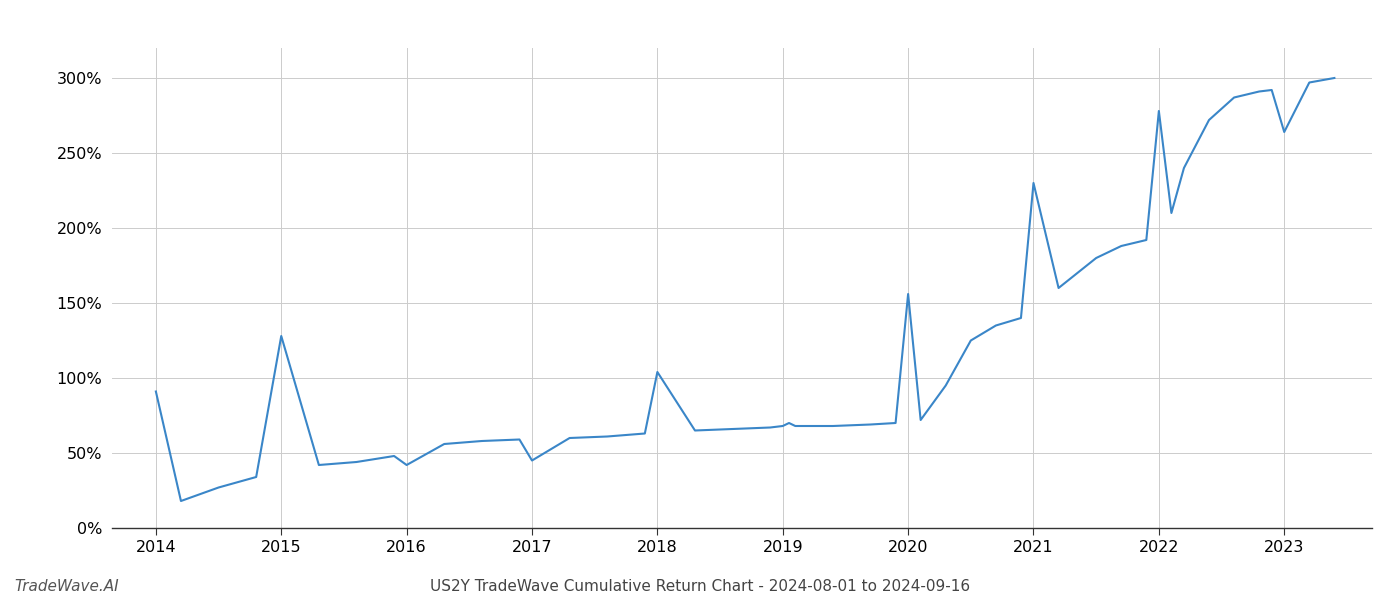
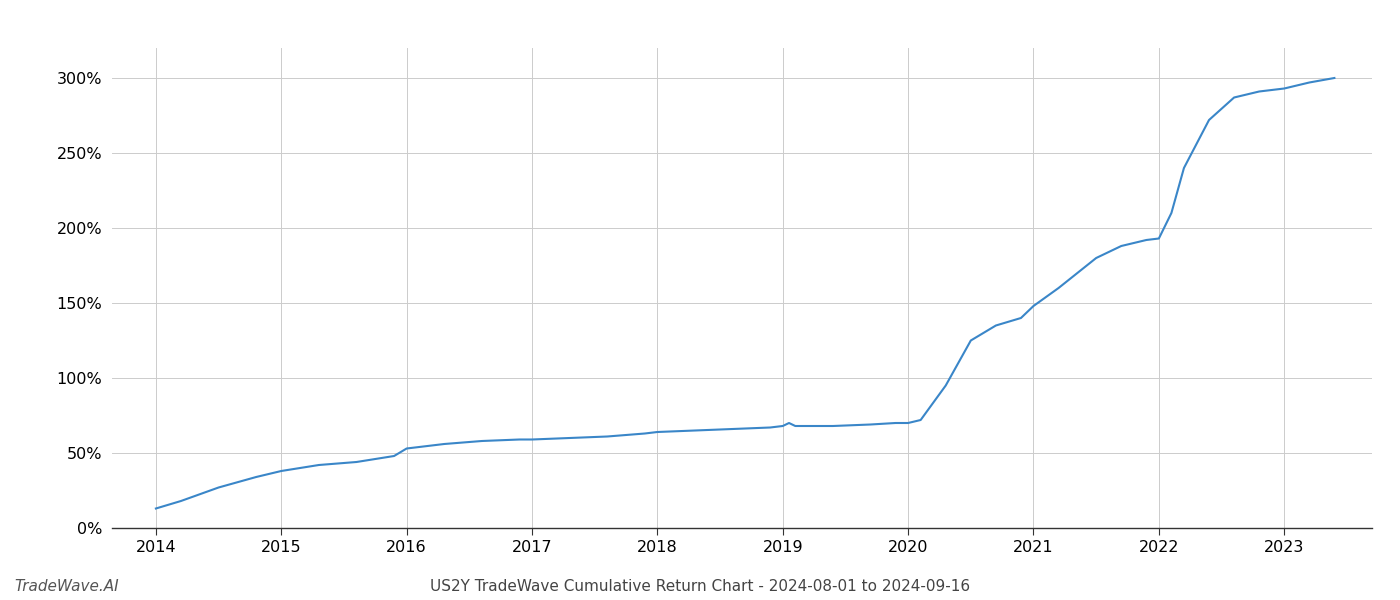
2014: 91% -> 13%
2015: 128% -> 38%
2016: 42% -> 53%
2017: 45% -> 59%
2018: 104% -> 64%
2020: 156% -> 70%
2021: 230% -> 148%
2022: 278% -> 193%
2023: 264% -> 293%
